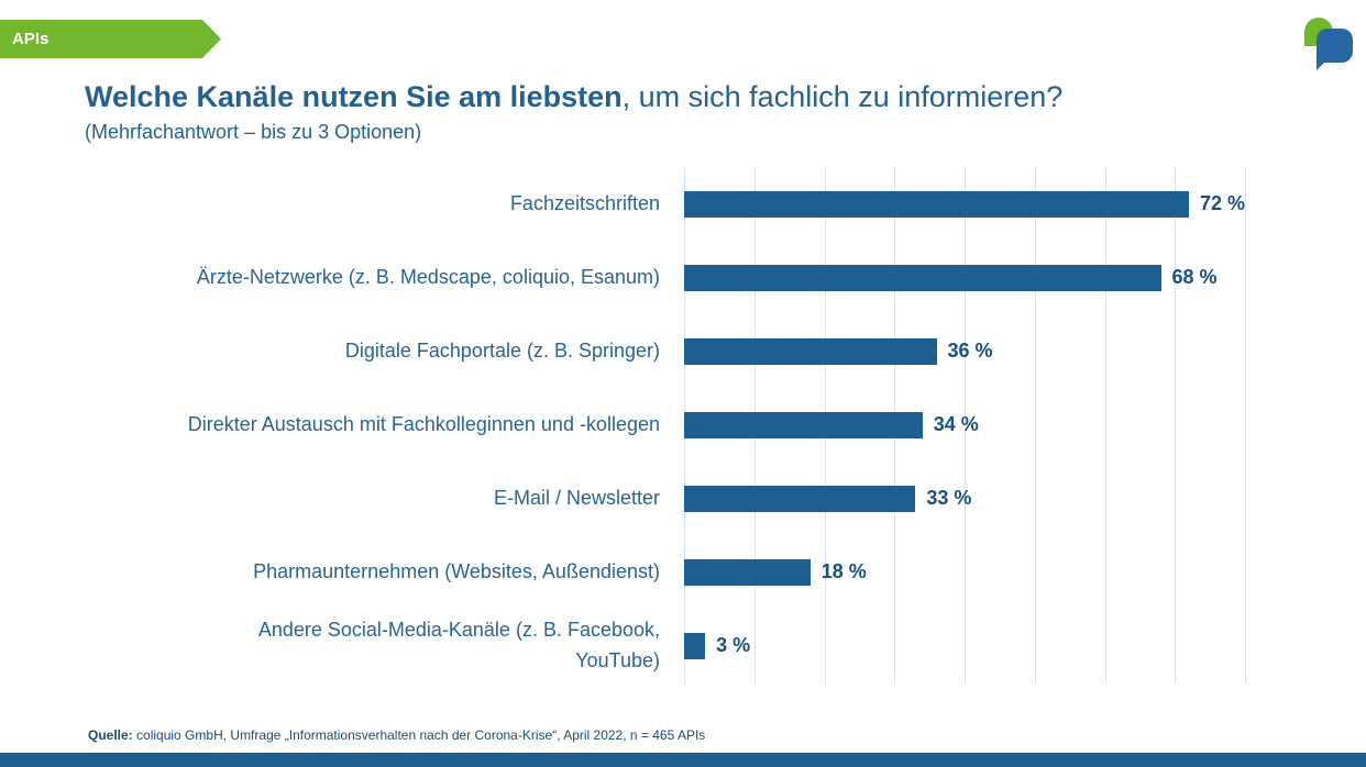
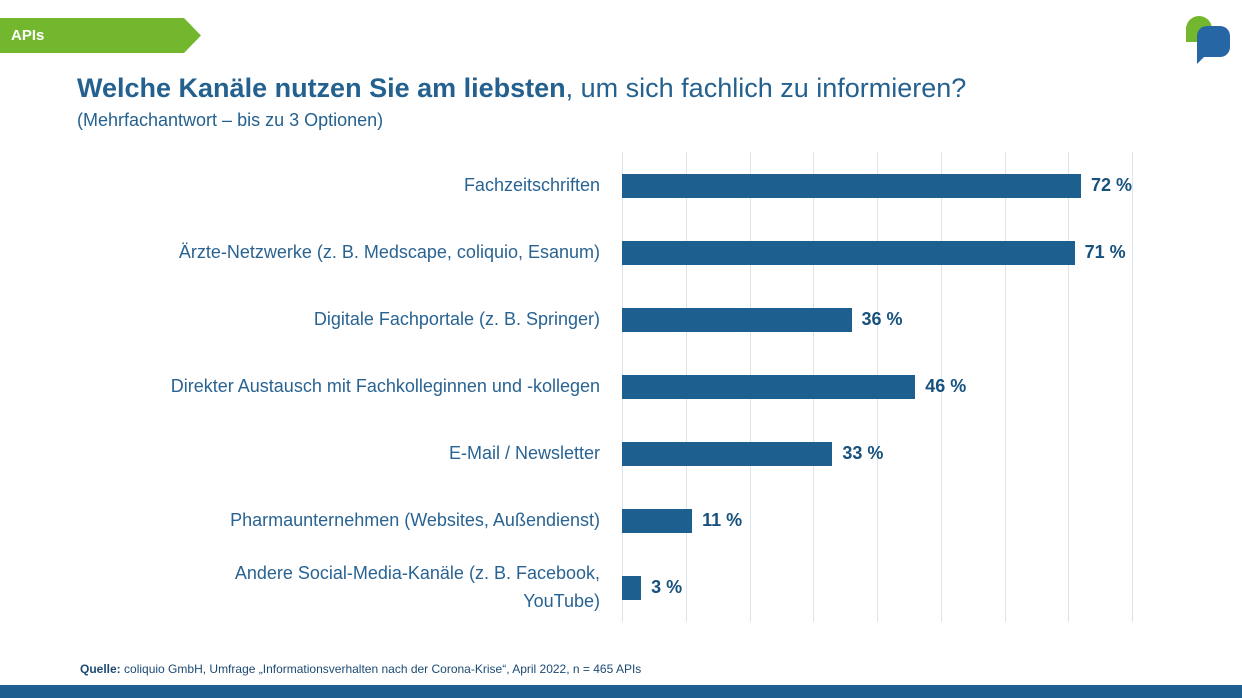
Ärzte-Netzwerke (z. B. Medscape, coliquio, Esanum): 68 -> 71
Direkter Austausch mit Fachkolleginnen und -kollegen: 34 -> 46
Pharmaunternehmen (Websites, Außendienst): 18 -> 11
